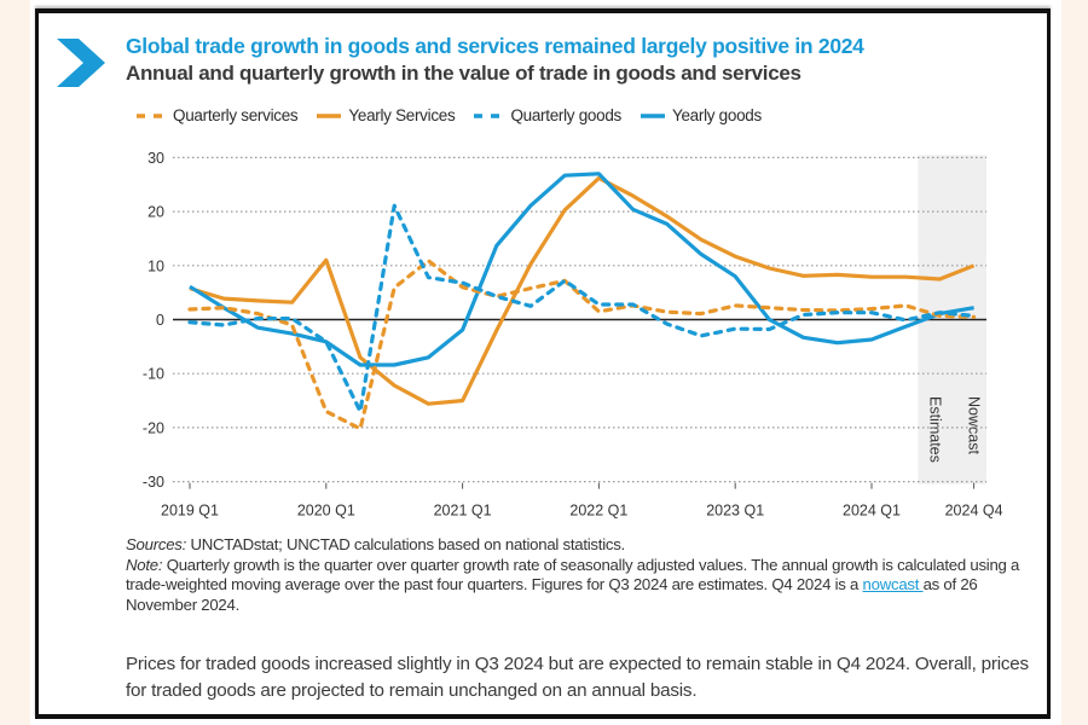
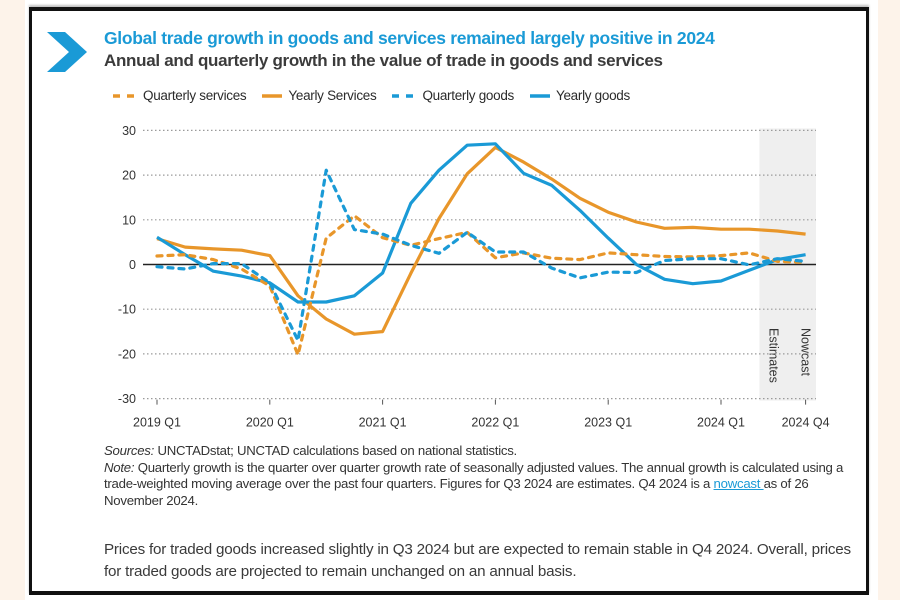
Quarterly services/2020 Q1: -17 -> -5
Yearly Services/2020 Q1: 11 -> 2
Yearly goods/2023 Q1: 8 -> 6
Yearly Services/2024 Q4: 10 -> 7
